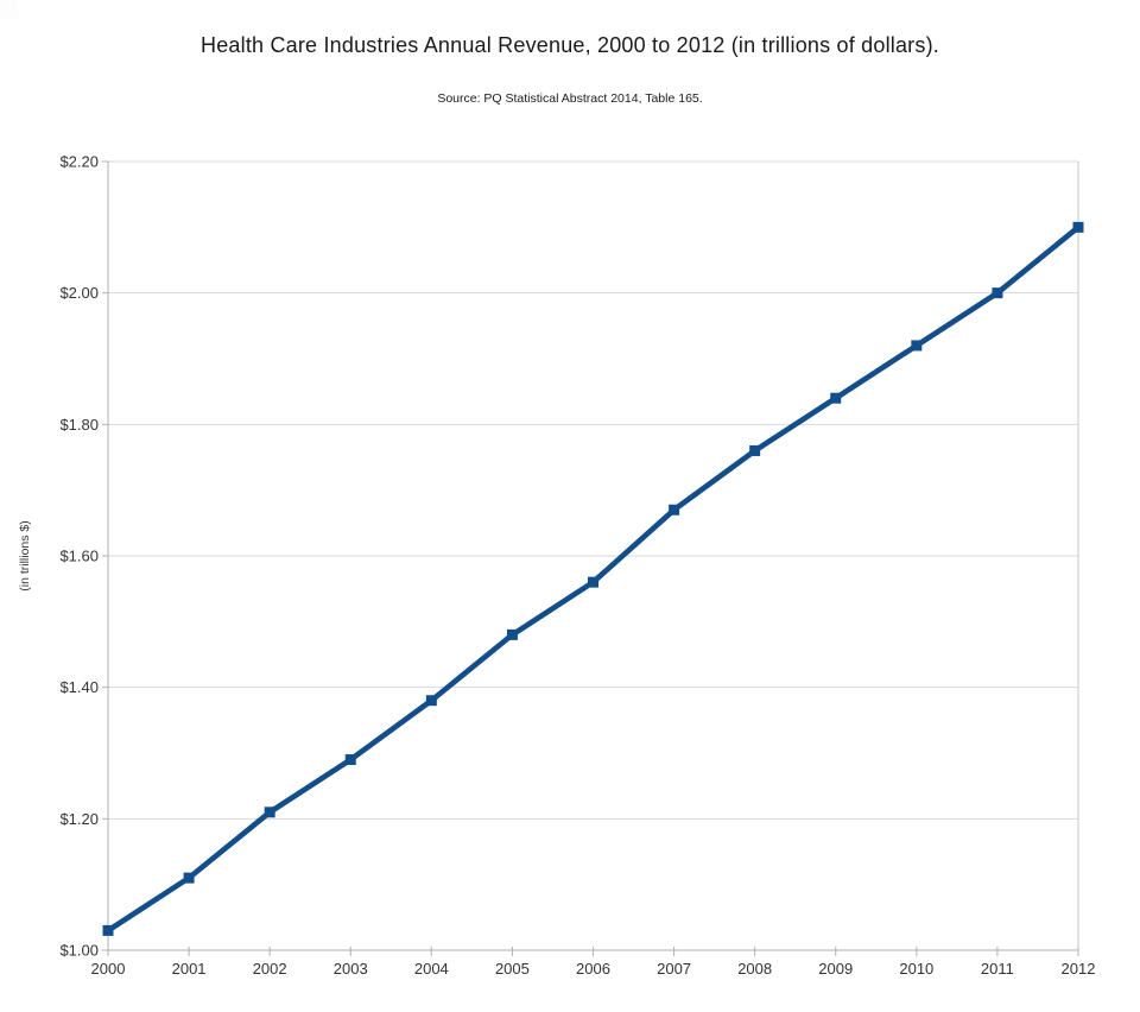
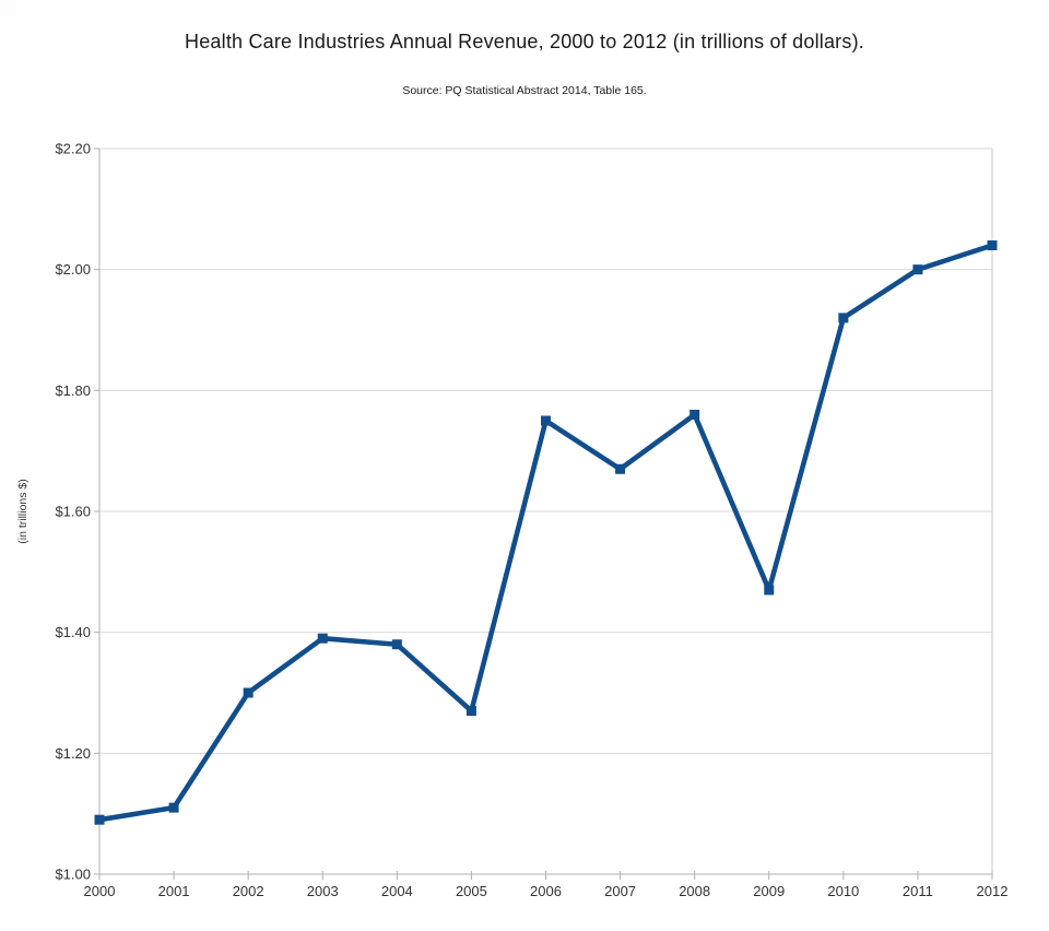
2000: $1.03 -> $1.09
2002: $1.21 -> $1.30
2003: $1.29 -> $1.39
2005: $1.48 -> $1.27
2006: $1.56 -> $1.75
2009: $1.84 -> $1.47
2012: $2.10 -> $2.04
